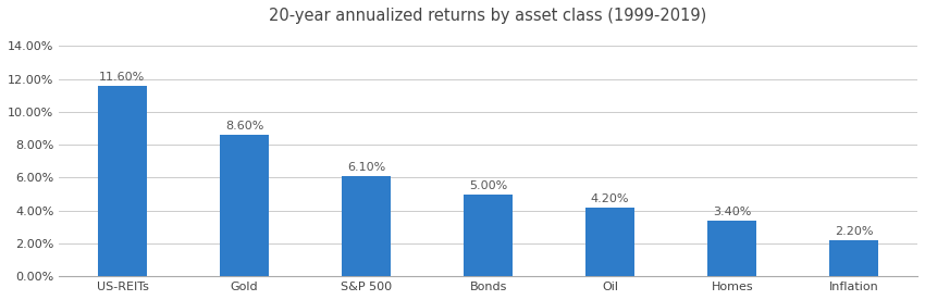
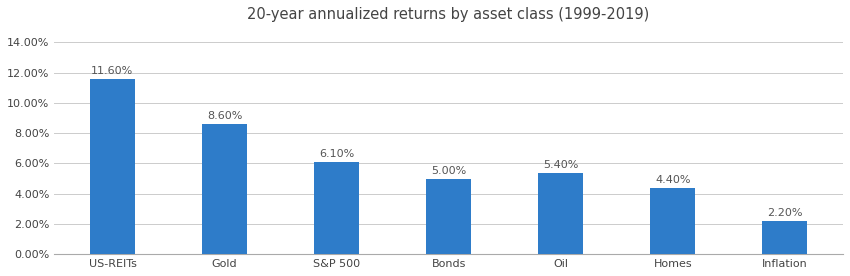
Oil: 4.20% -> 5.40%
Homes: 3.40% -> 4.40%
